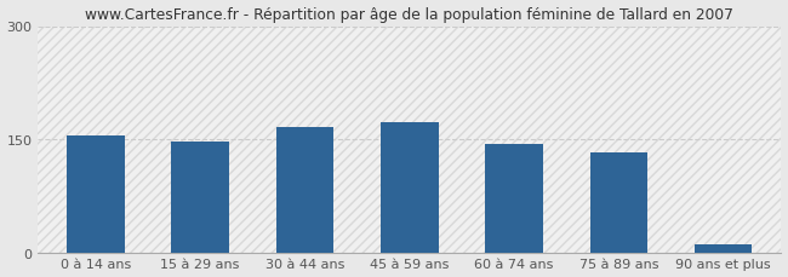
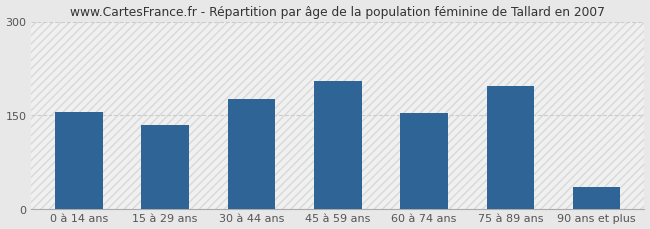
15 à 29 ans: 147 -> 134
30 à 44 ans: 166 -> 176
45 à 59 ans: 172 -> 204
60 à 74 ans: 143 -> 154
75 à 89 ans: 132 -> 196
90 ans et plus: 10 -> 34
